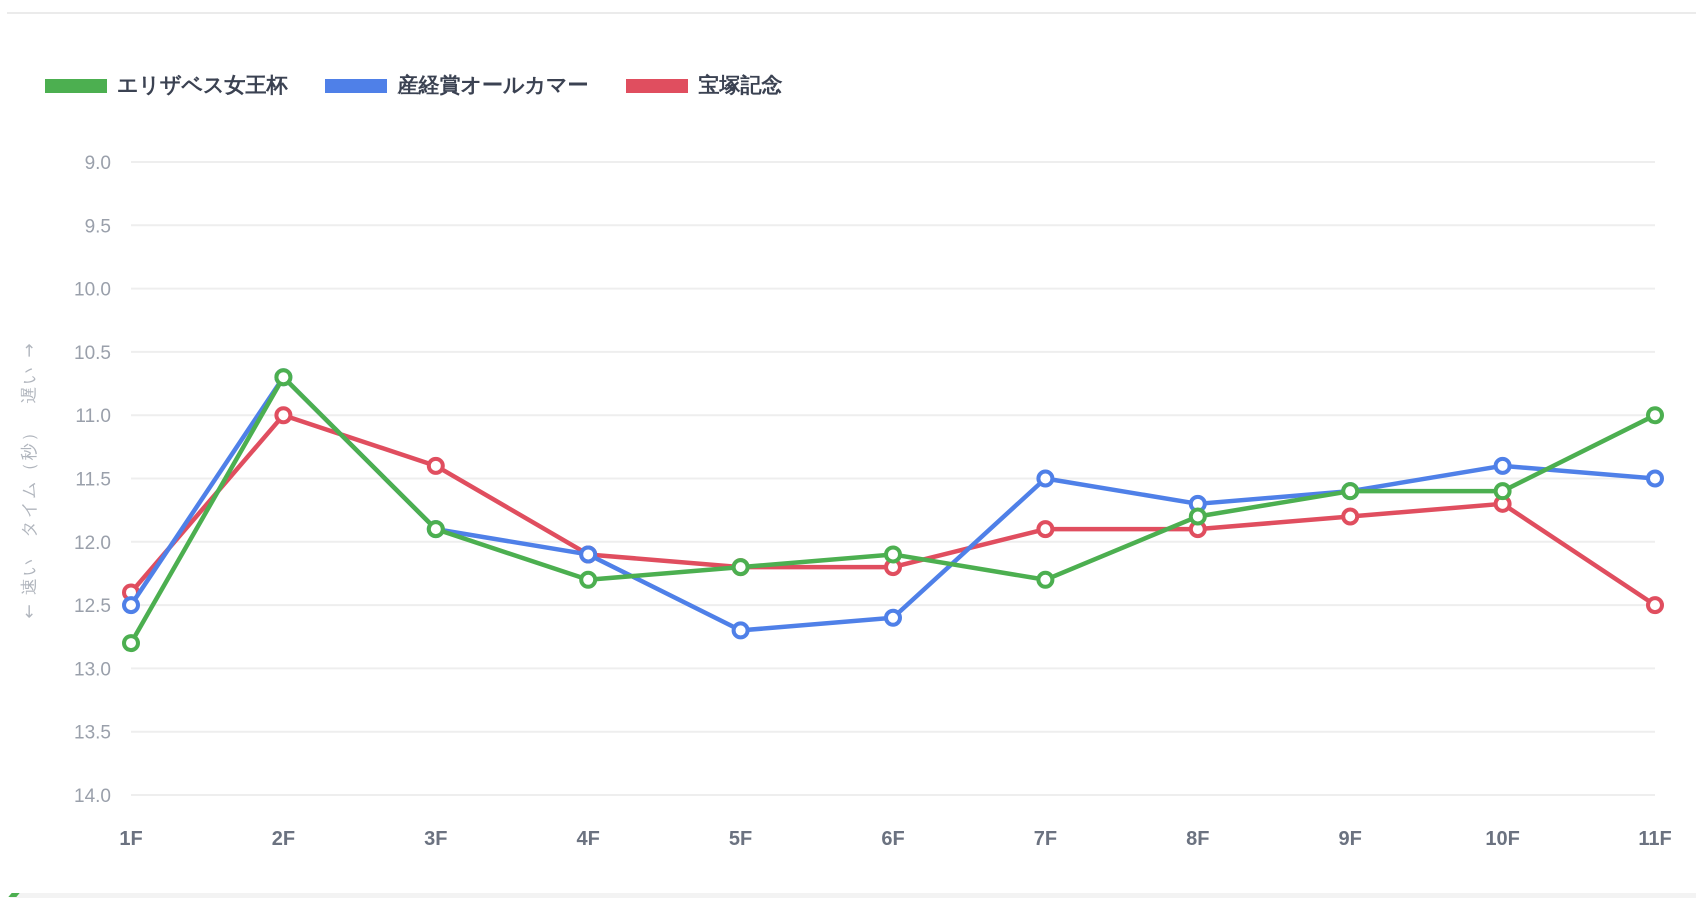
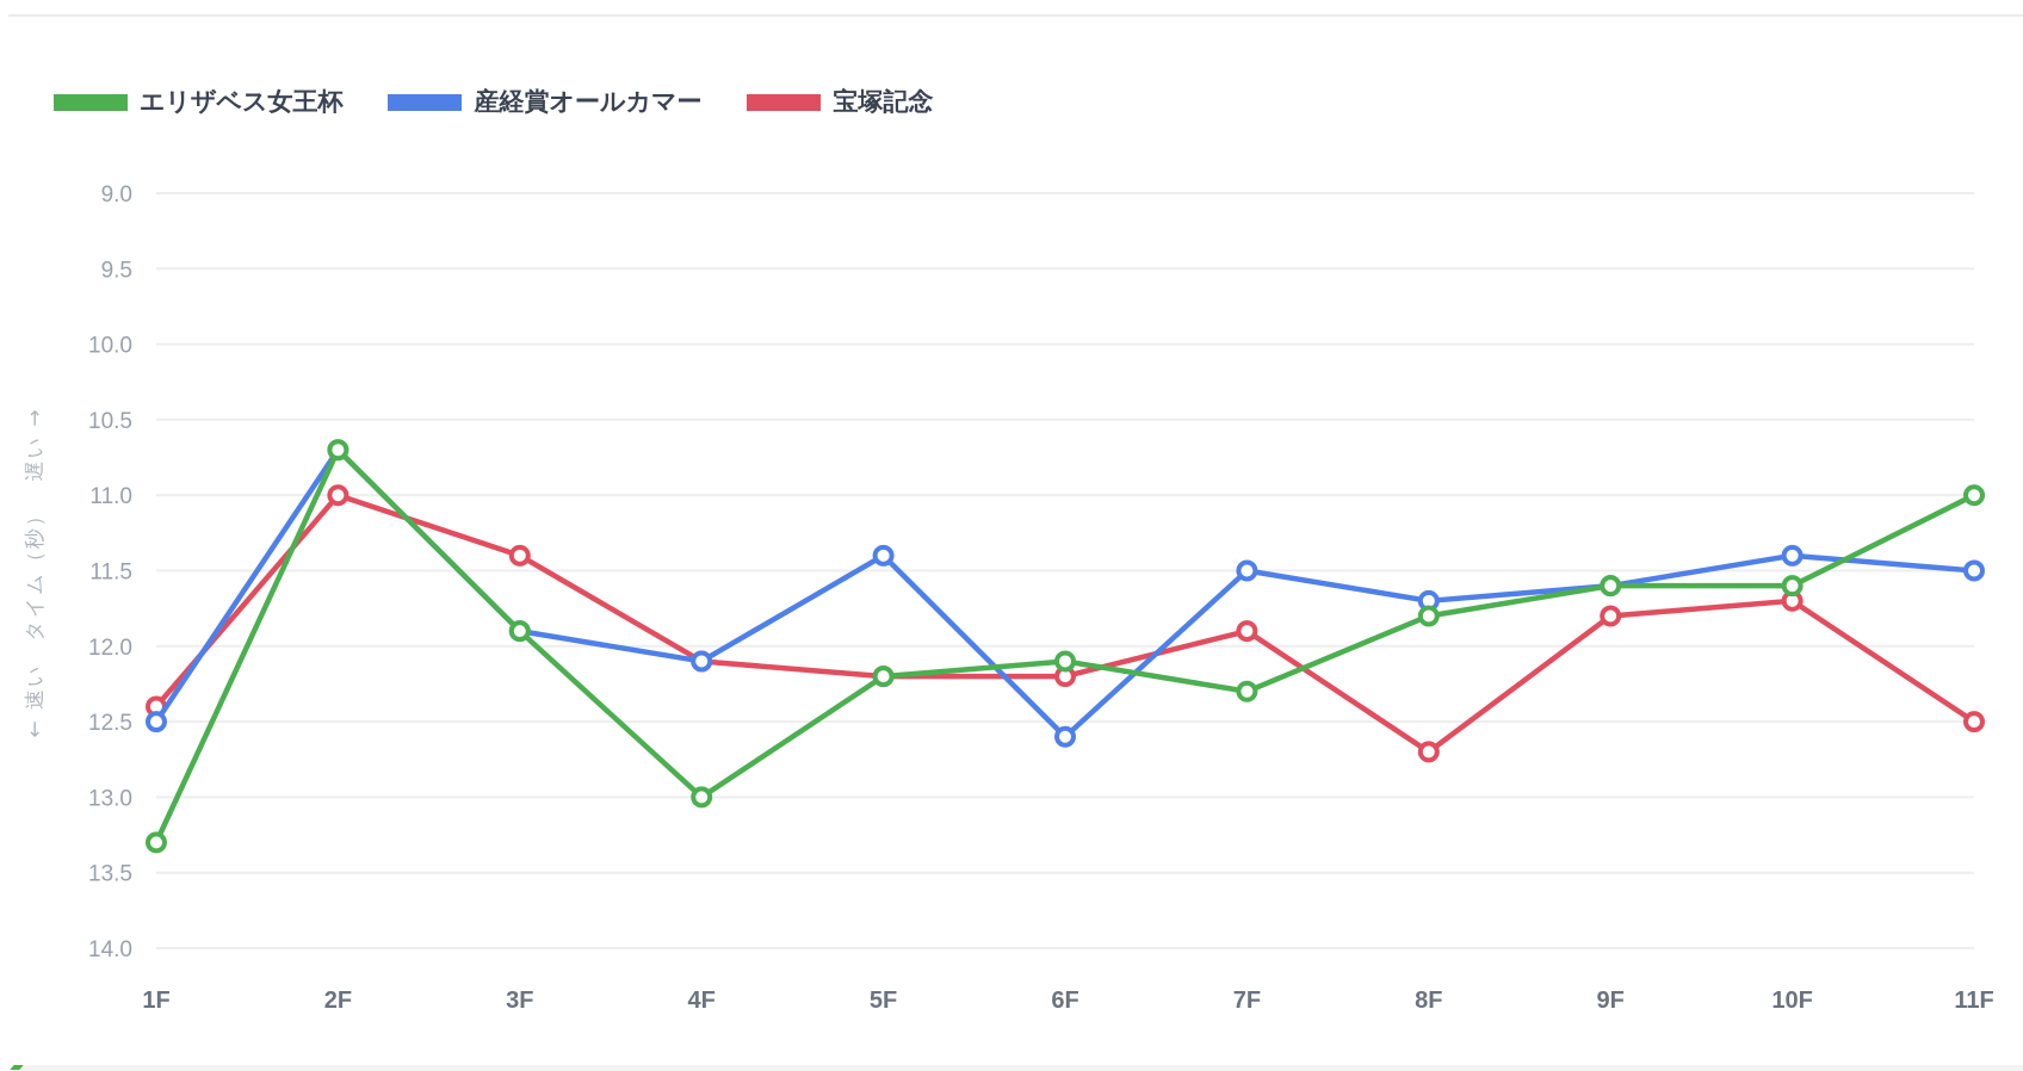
エリザベス女王杯/1F: 12.8 -> 13.3
エリザベス女王杯/4F: 12.3 -> 13.0
産経賞オールカマー/5F: 12.7 -> 11.4
宝塚記念/8F: 11.9 -> 12.7
